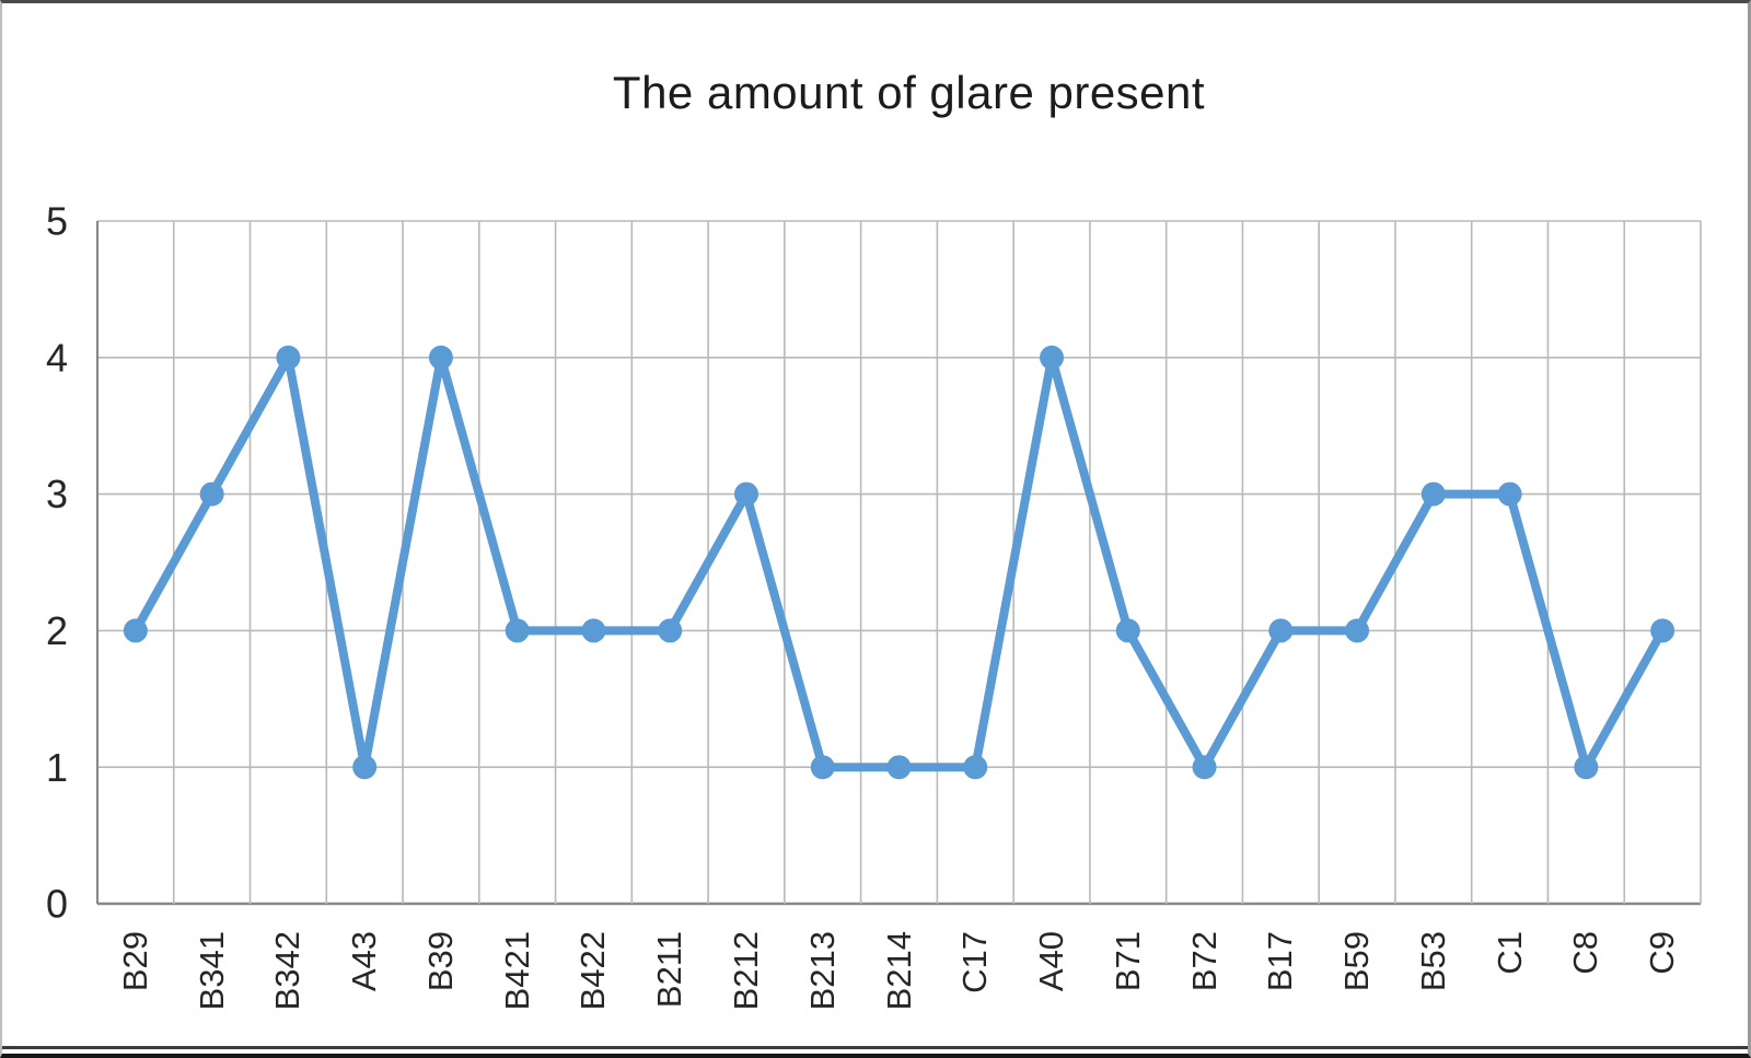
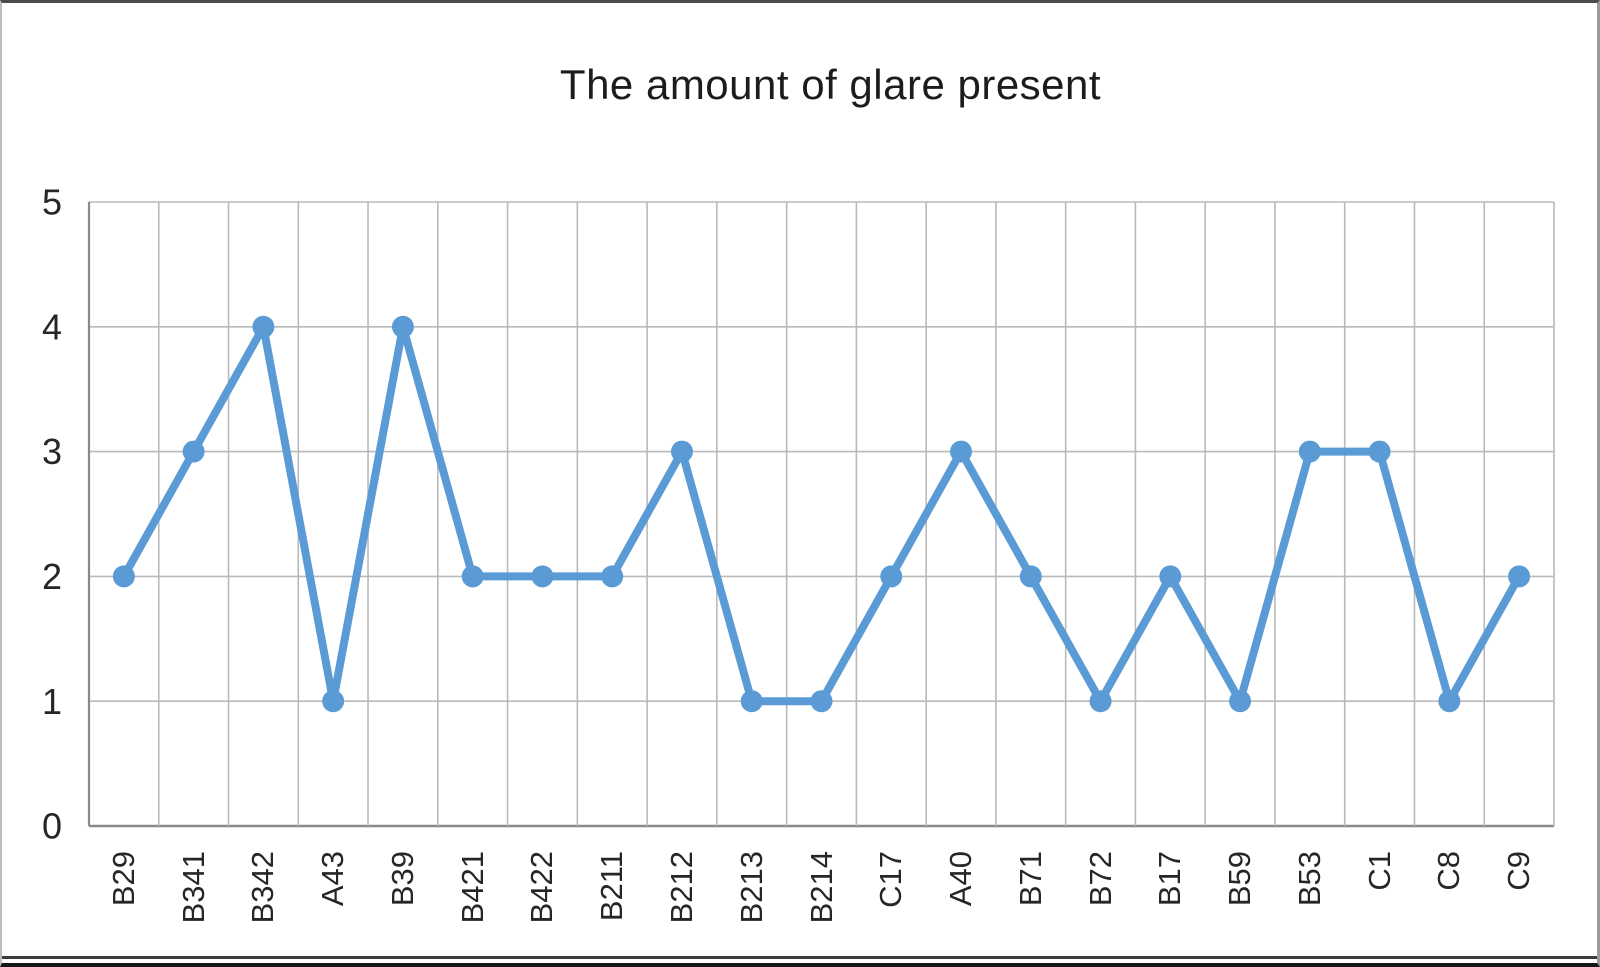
C17: 1 -> 2
A40: 4 -> 3
B59: 2 -> 1
